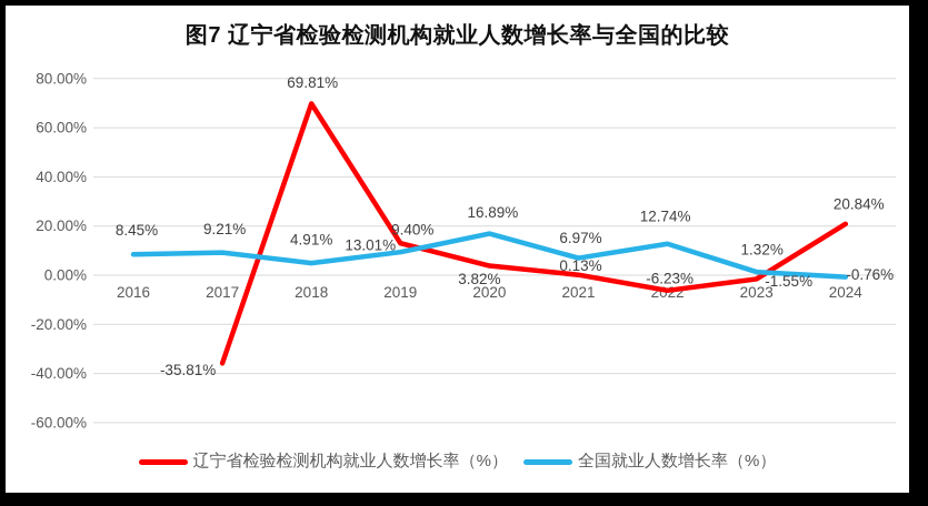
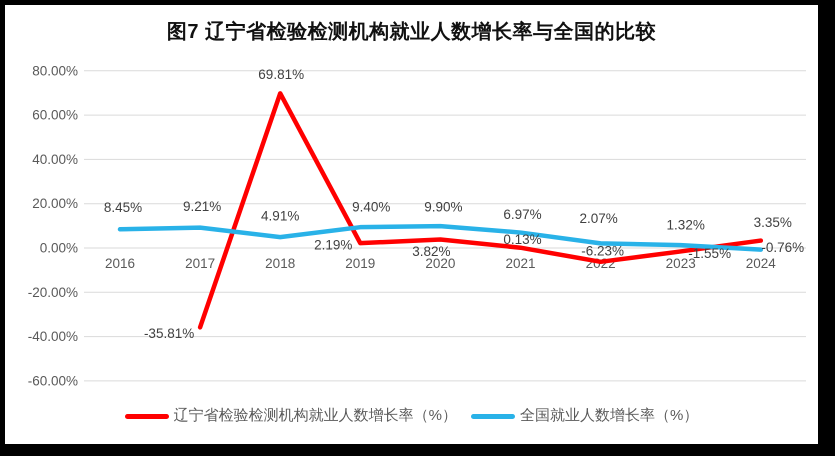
辽宁省检验检测机构就业人数增长率（%）/2019: 13.01% -> 2.19%
全国就业人数增长率（%）/2020: 16.89% -> 9.90%
全国就业人数增长率（%）/2022: 12.74% -> 2.07%
辽宁省检验检测机构就业人数增长率（%）/2024: 20.84% -> 3.35%
